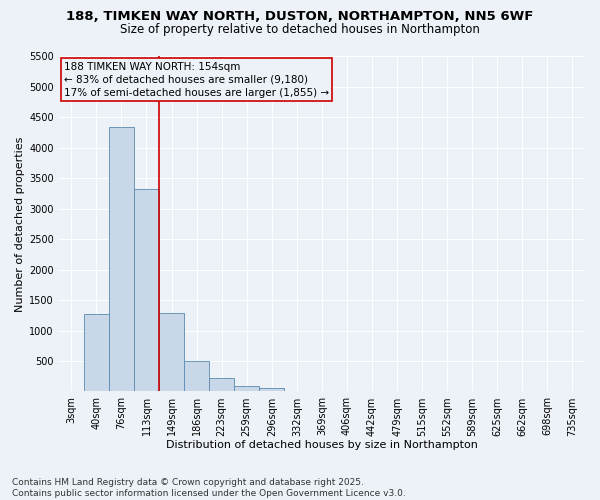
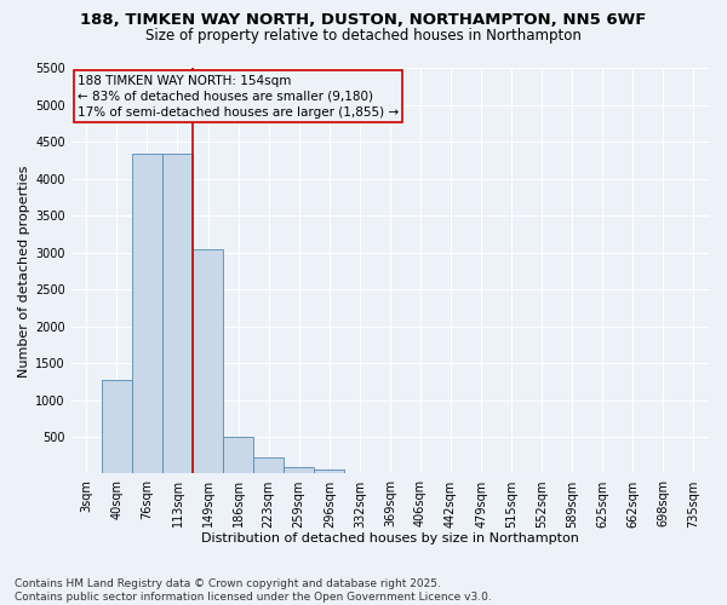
113sqm: 3320 -> 4340
149sqm: 1290 -> 3040
